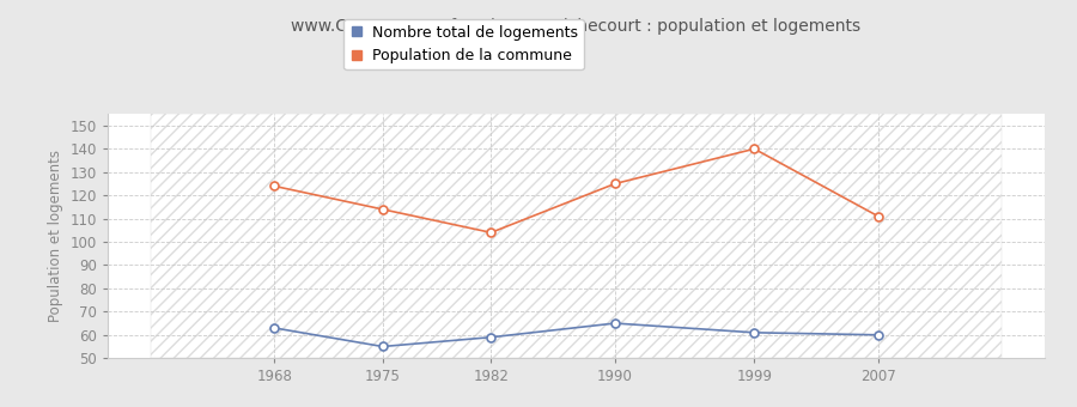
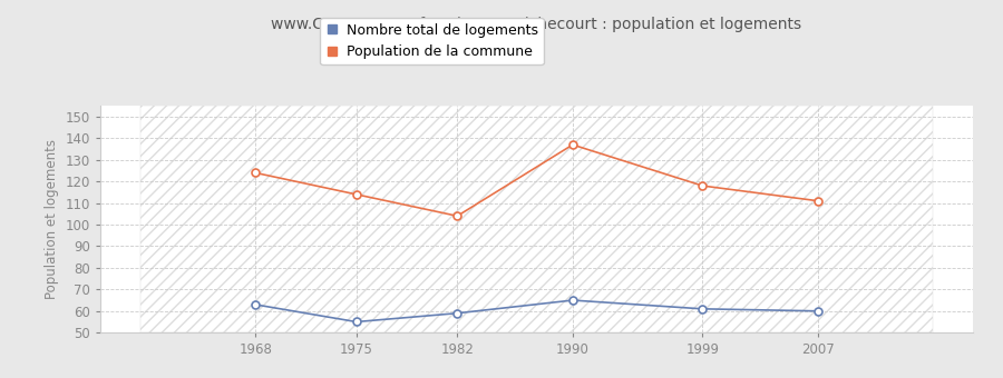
Population de la commune/1990: 125 -> 137
Population de la commune/1999: 140 -> 118
